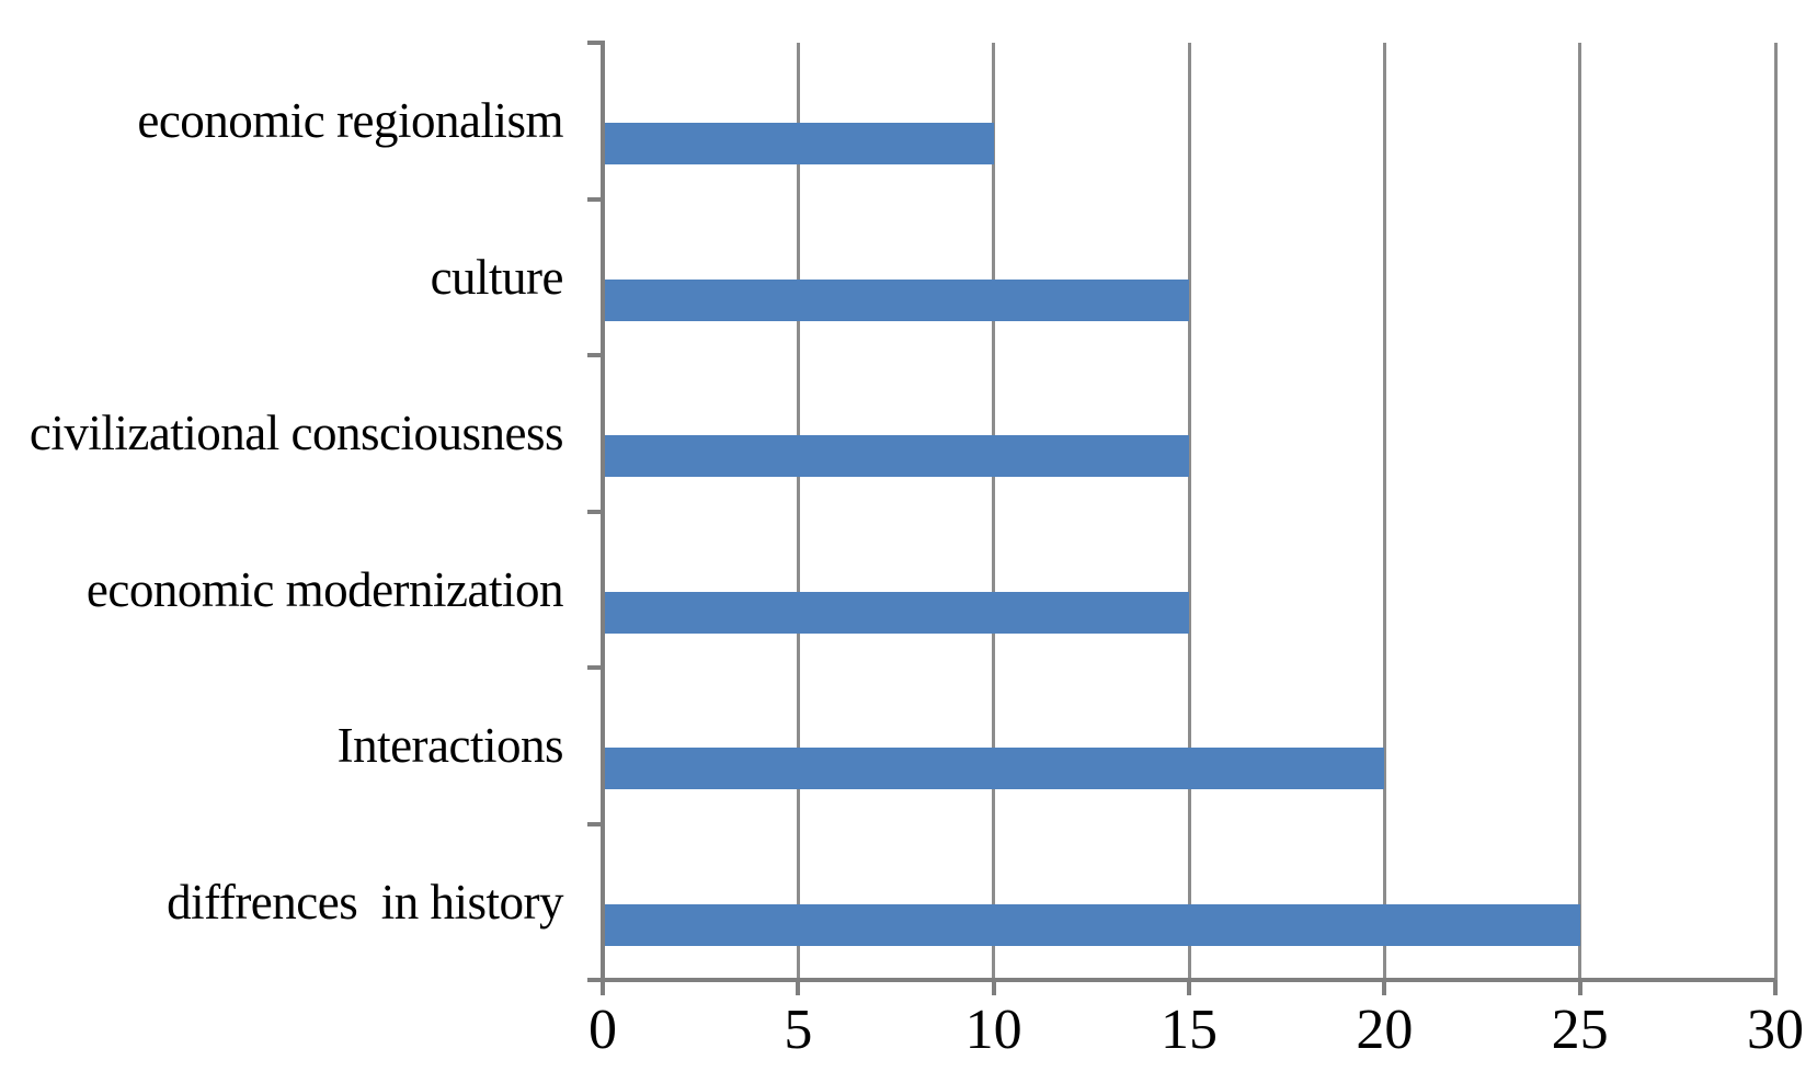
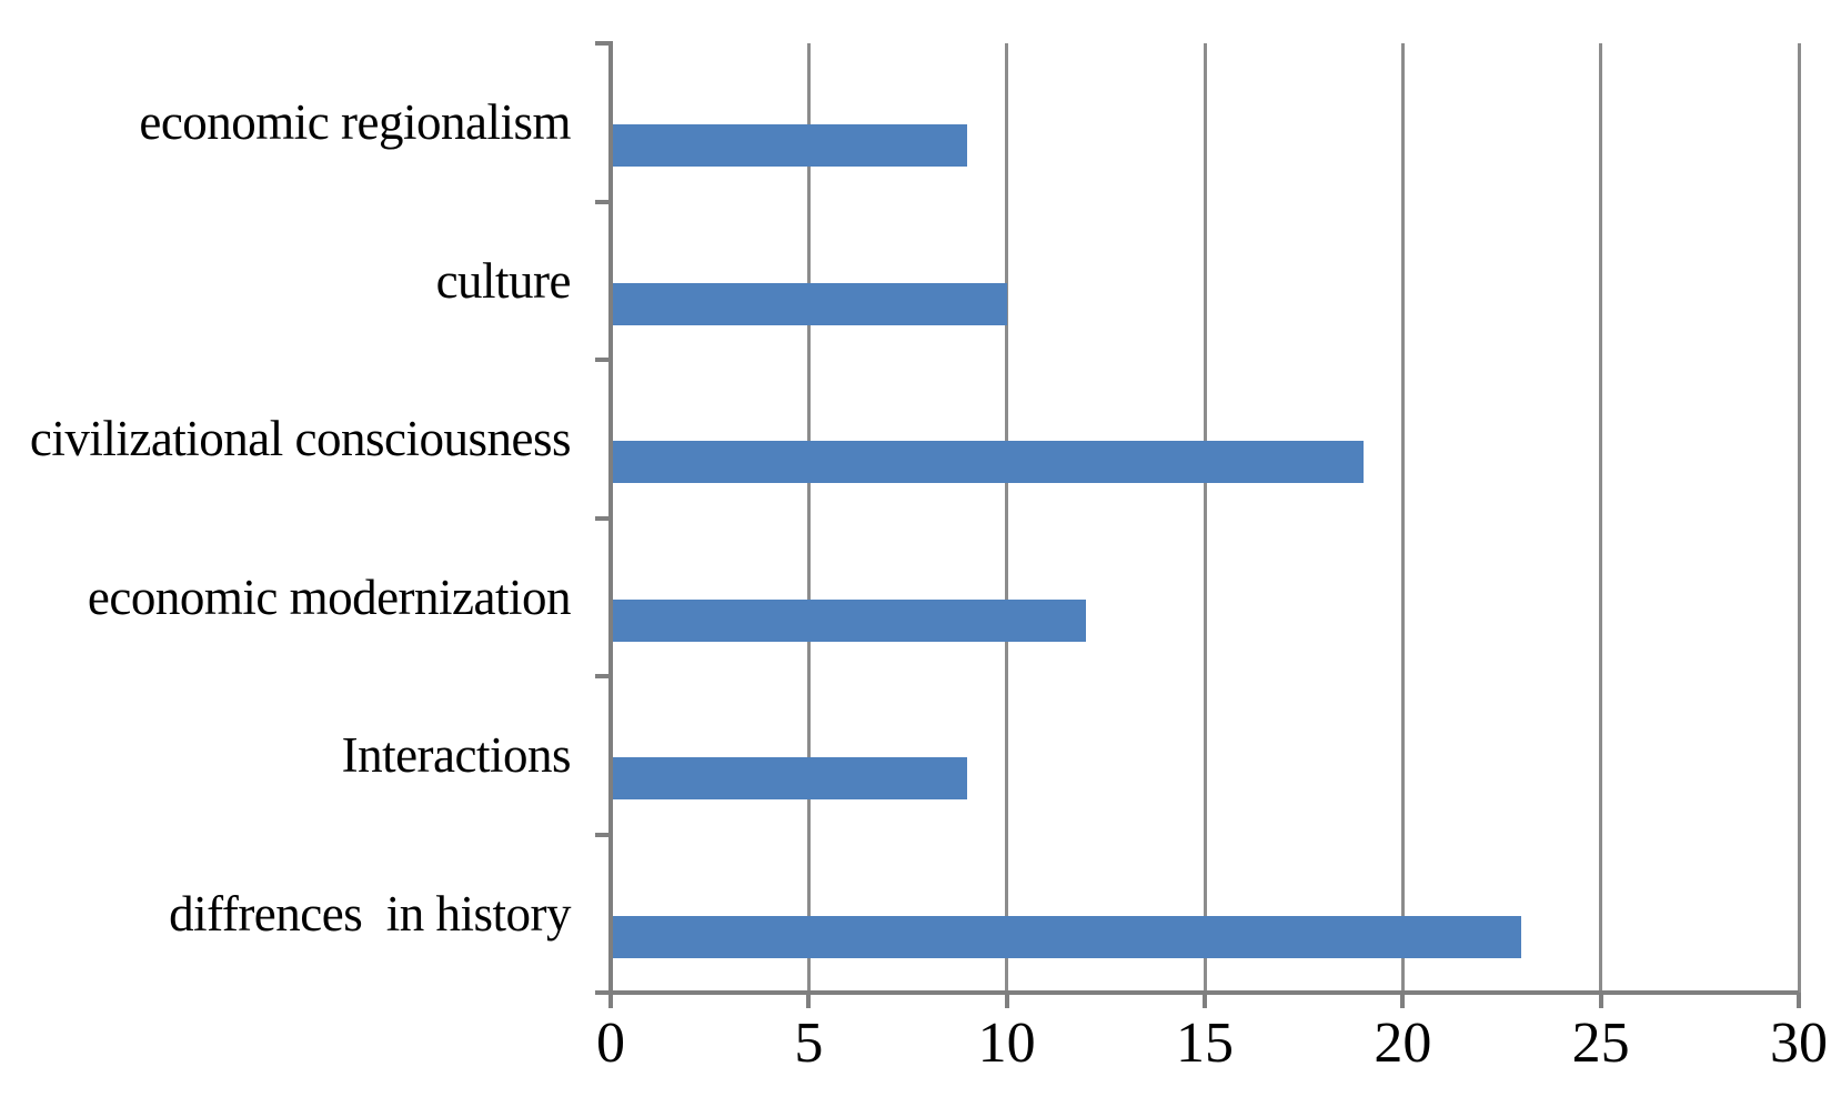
economic regionalism: 10 -> 9
culture: 15 -> 10
civilizational consciousness: 15 -> 19
economic modernization: 15 -> 12
Interactions: 20 -> 9
diffrences in history: 25 -> 23
